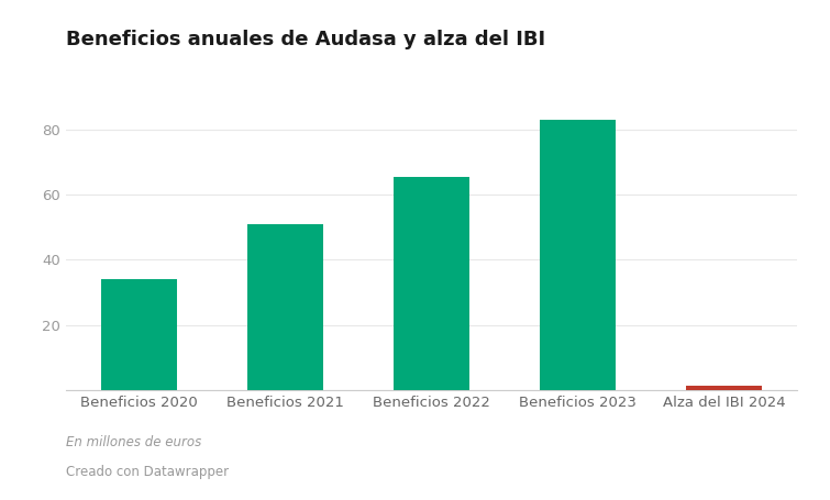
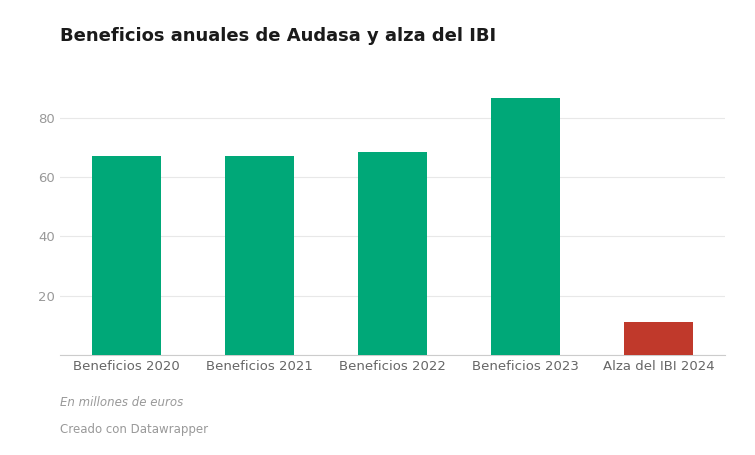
Beneficios 2020: 34.0 -> 67.0
Beneficios 2021: 51.0 -> 67.0
Beneficios 2022: 65.5 -> 68.5
Beneficios 2023: 83.0 -> 86.5
Alza del IBI 2024: 1.4 -> 11.0
